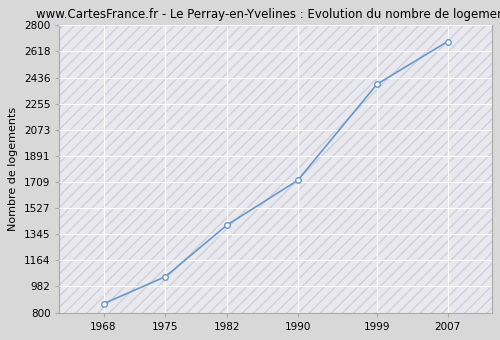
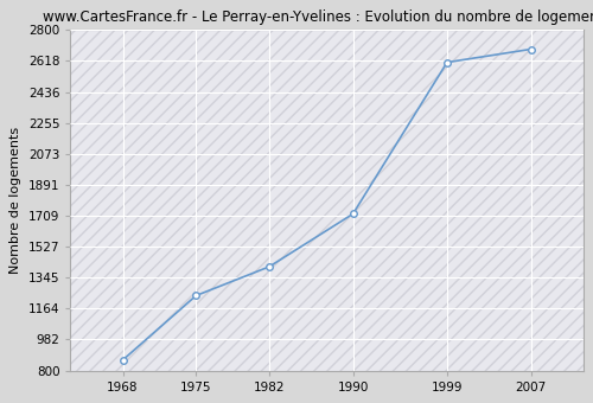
1975: 1050 -> 1240
1999: 2390 -> 2610
